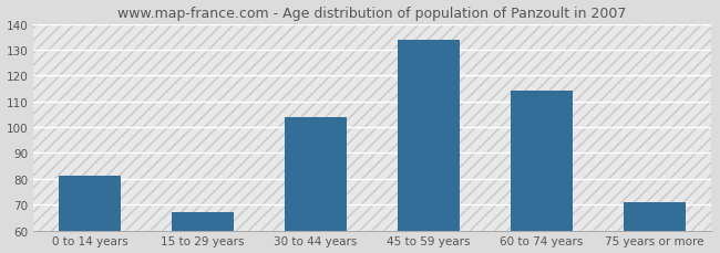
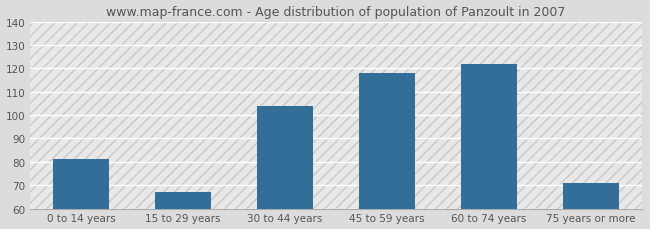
45 to 59 years: 134 -> 118
60 to 74 years: 114 -> 122
